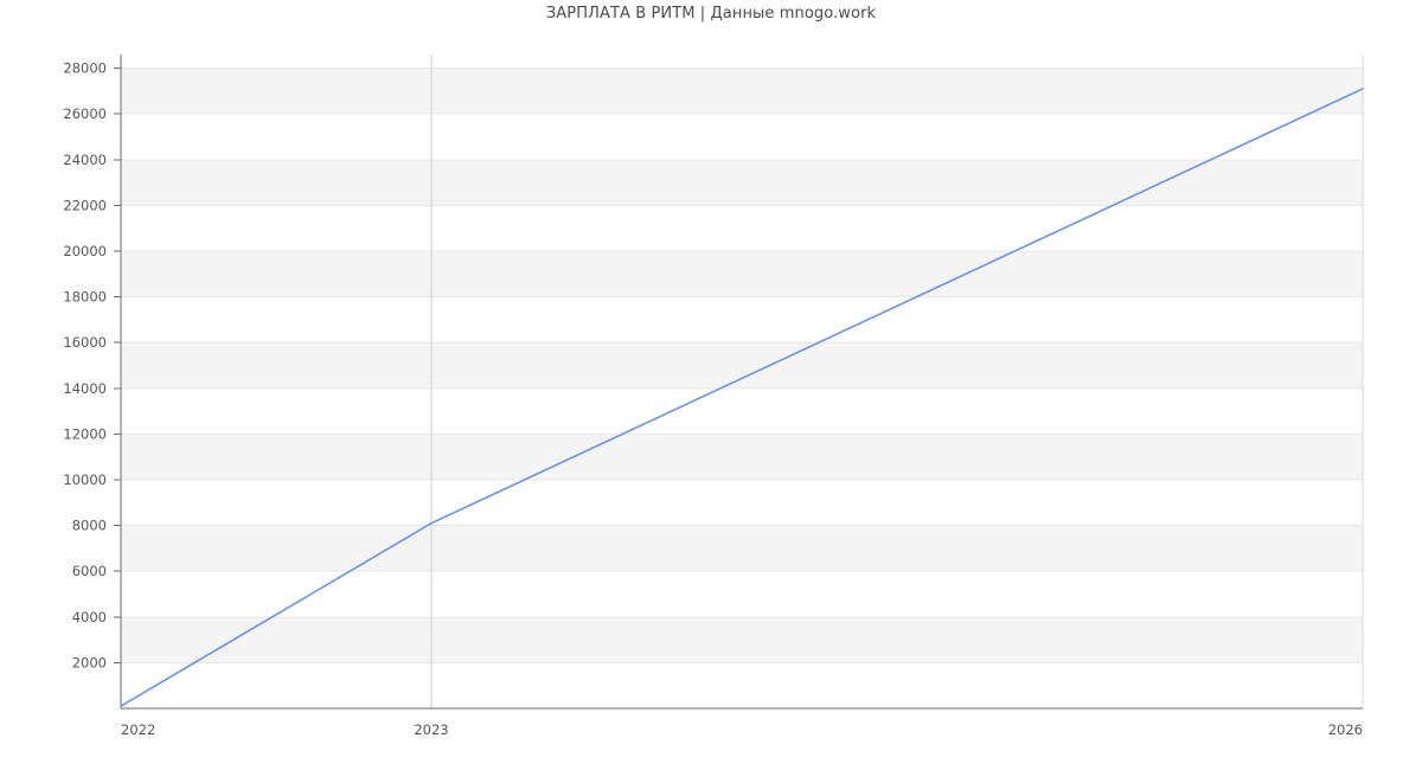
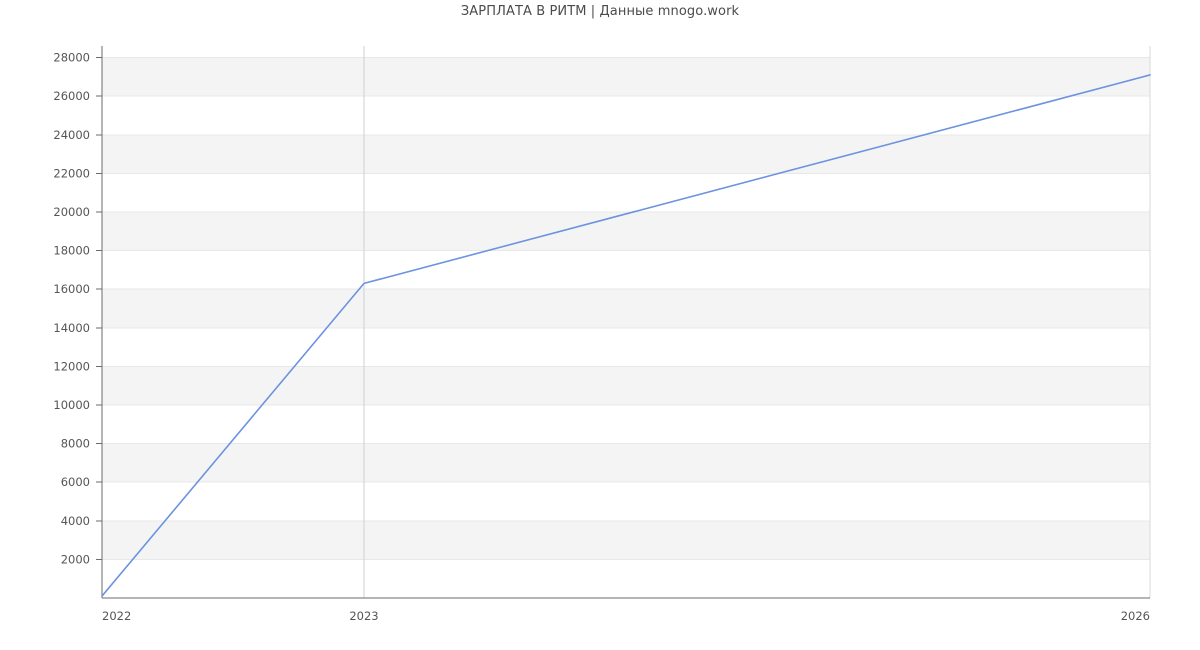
2023: 8100 -> 16300
